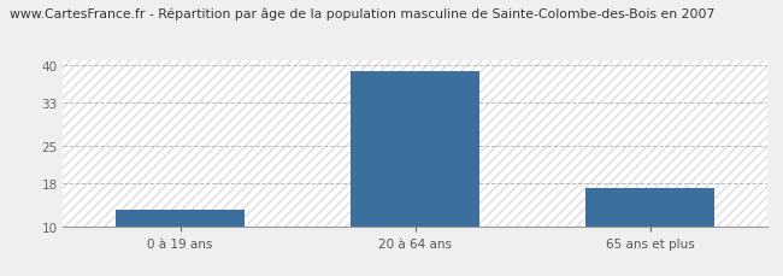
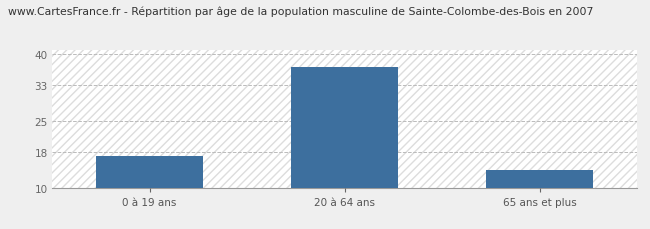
0 à 19 ans: 13 -> 17
20 à 64 ans: 39 -> 37
65 ans et plus: 17 -> 14
